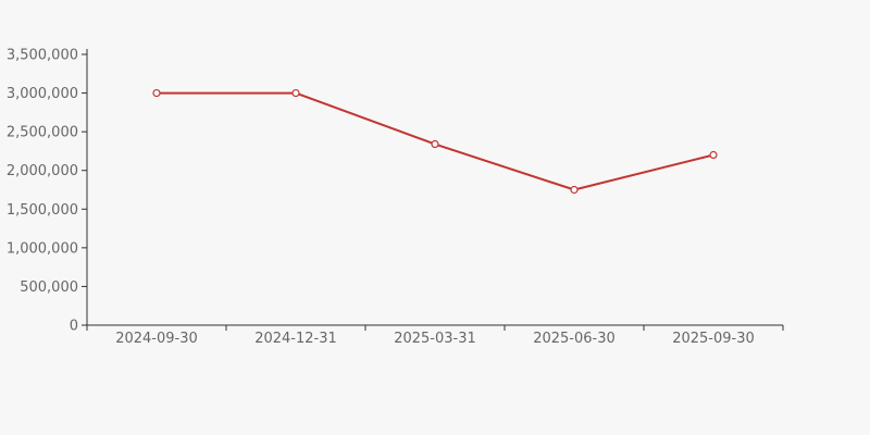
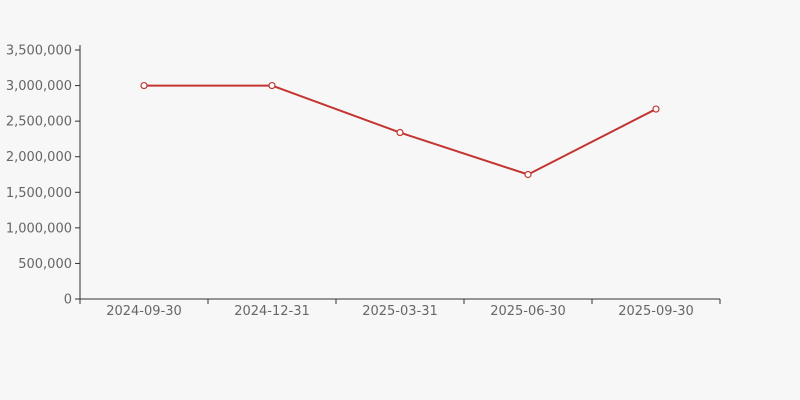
2025-09-30: 2200000 -> 2700000
